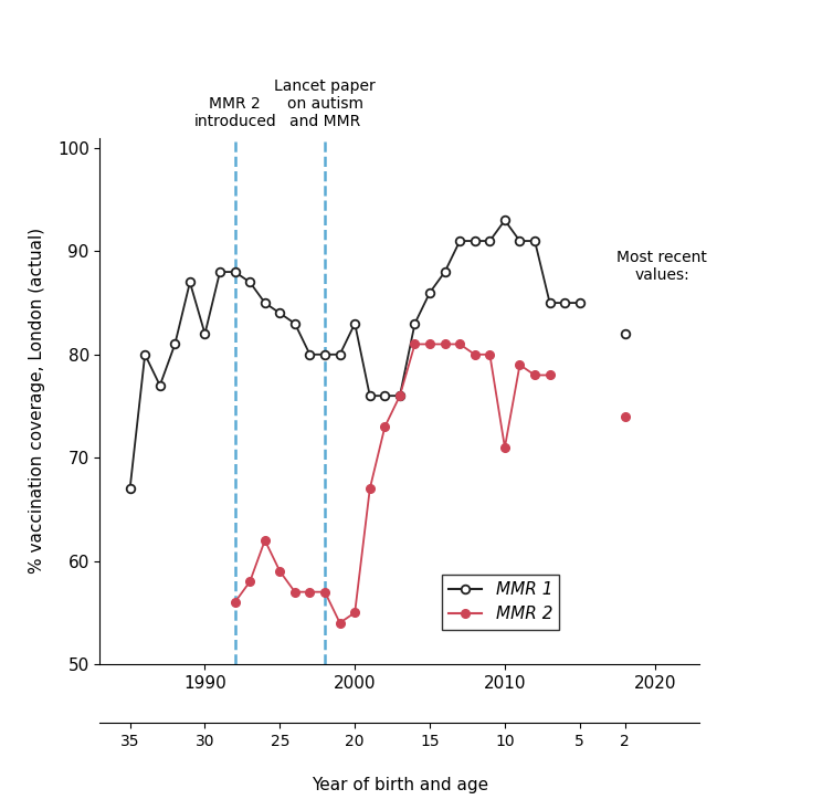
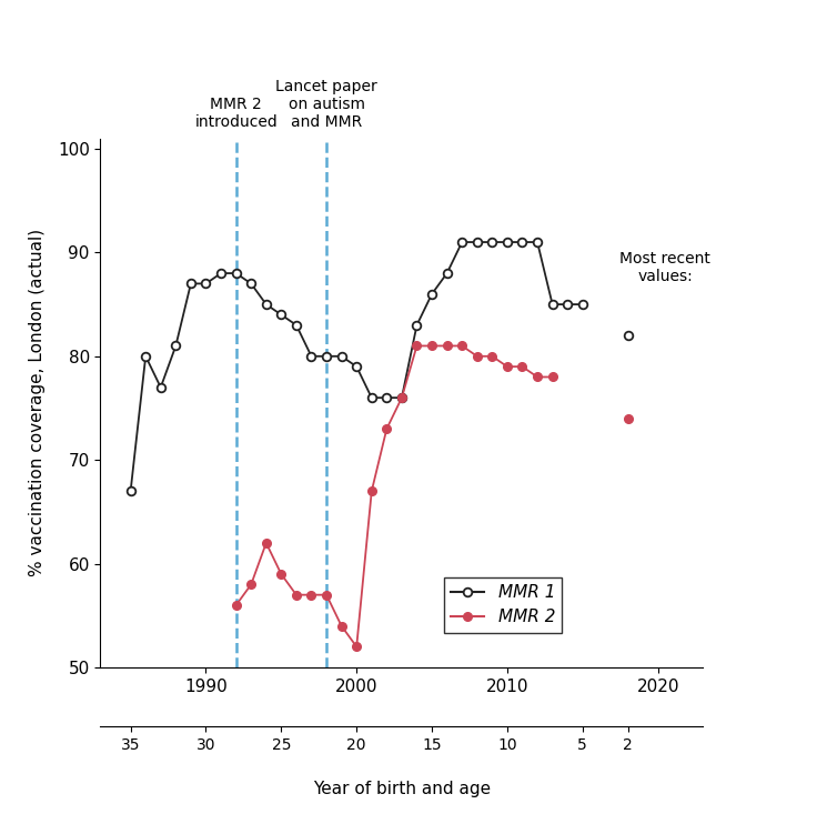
MMR 1/1990: 82 -> 87
MMR 1/2000: 83 -> 79
MMR 2/2000: 55 -> 52
MMR 1/2010: 93 -> 91
MMR 2/2010: 71 -> 79
